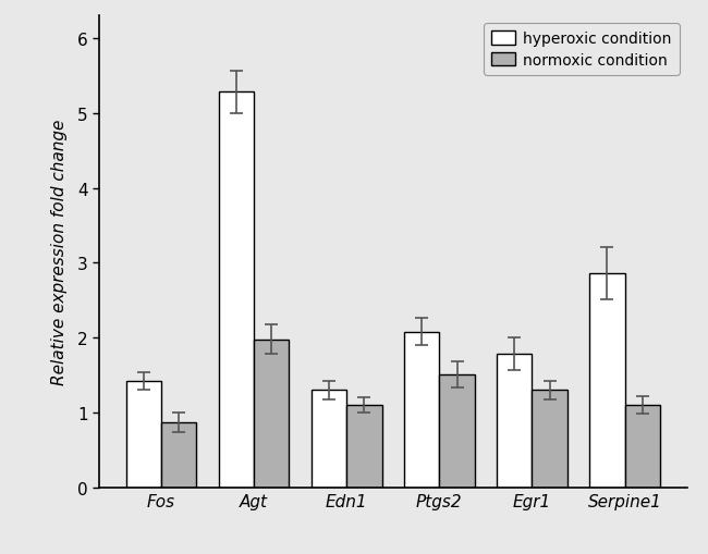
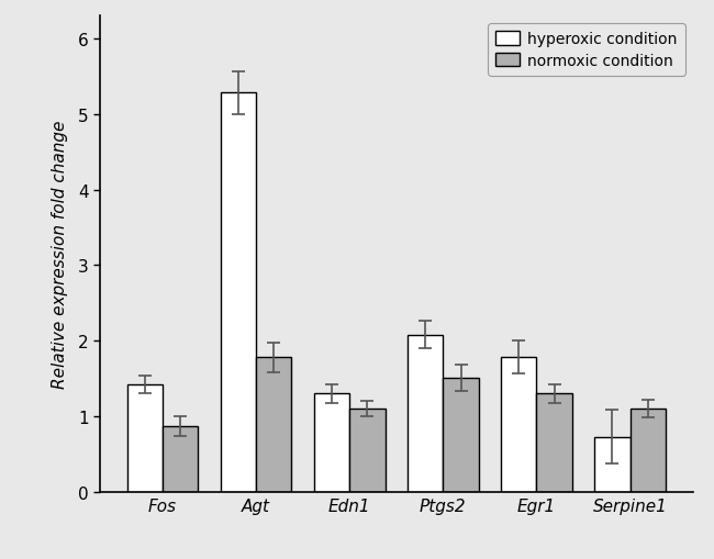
normoxic condition/Agt: 1.98 -> 1.78
hyperoxic condition/Serpine1: 2.86 -> 0.73
